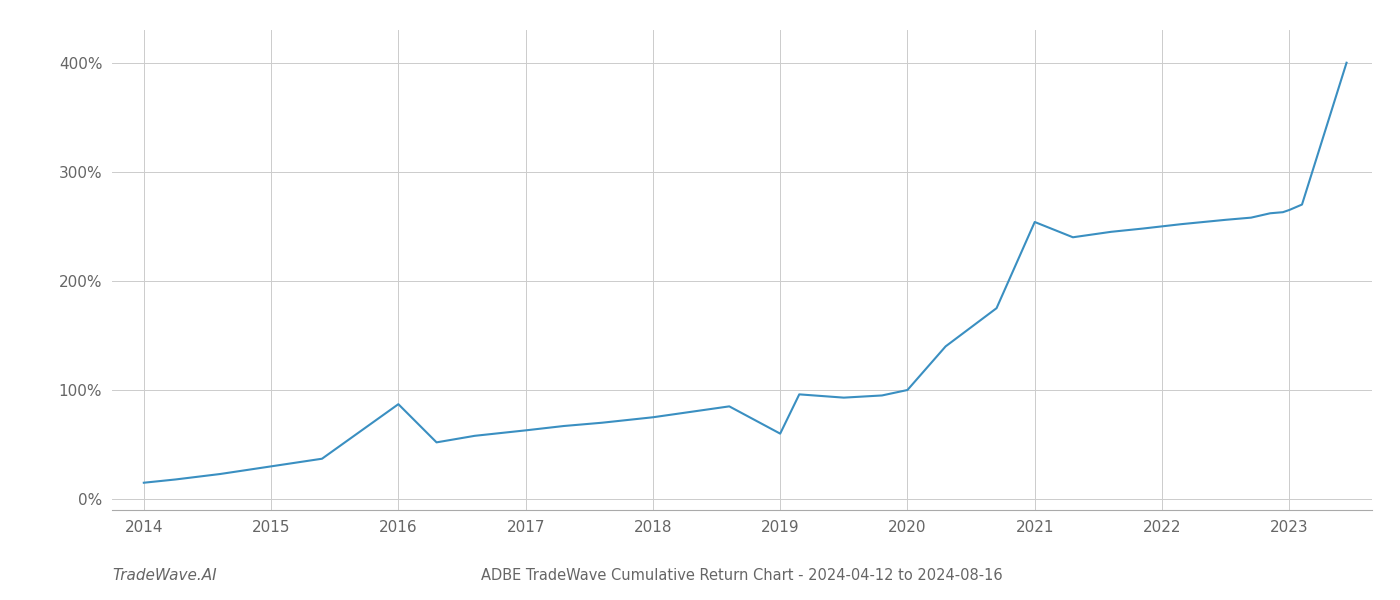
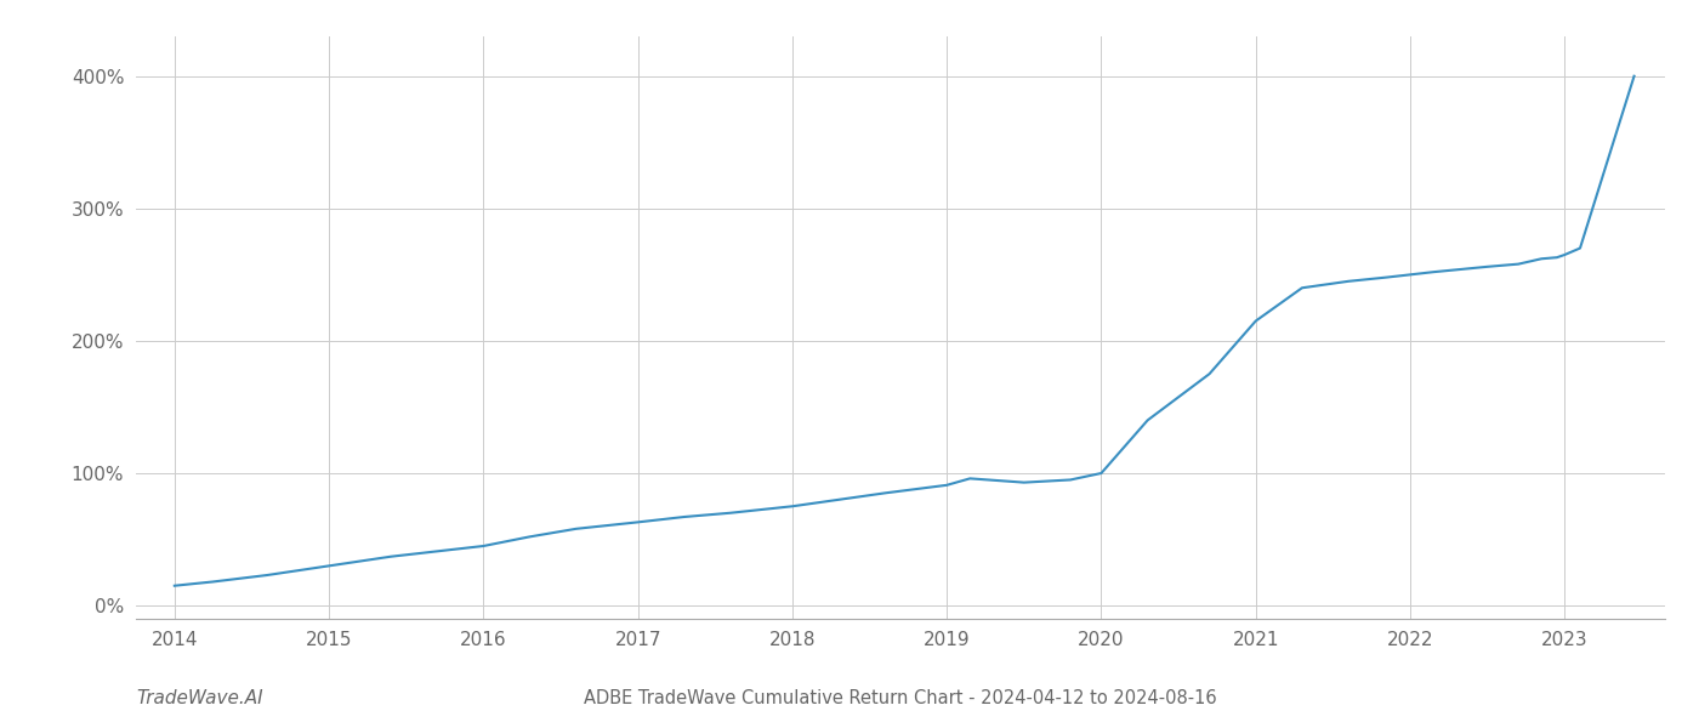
2016: 87% -> 45%
2019: 60% -> 91%
2021: 254% -> 215%
